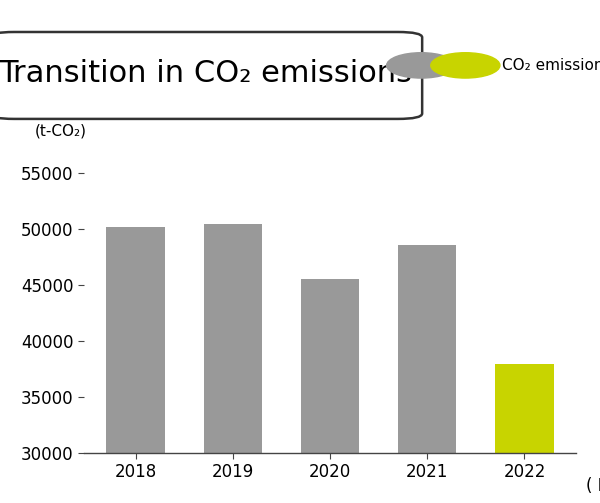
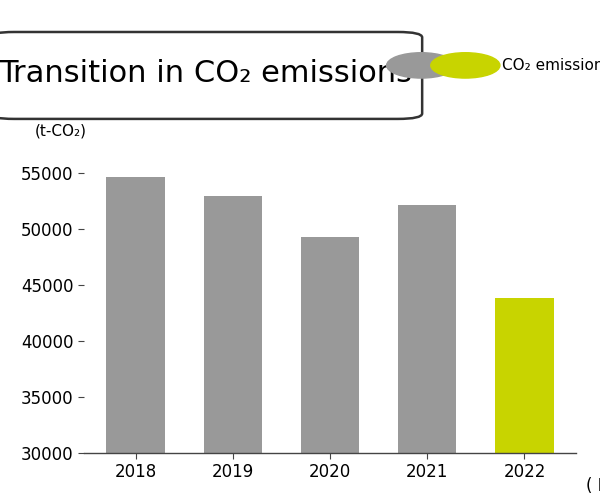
2018: 50200 -> 54700
2019: 50500 -> 53000
2020: 45500 -> 49300
2021: 48600 -> 52200
2022: 37900 -> 43800
